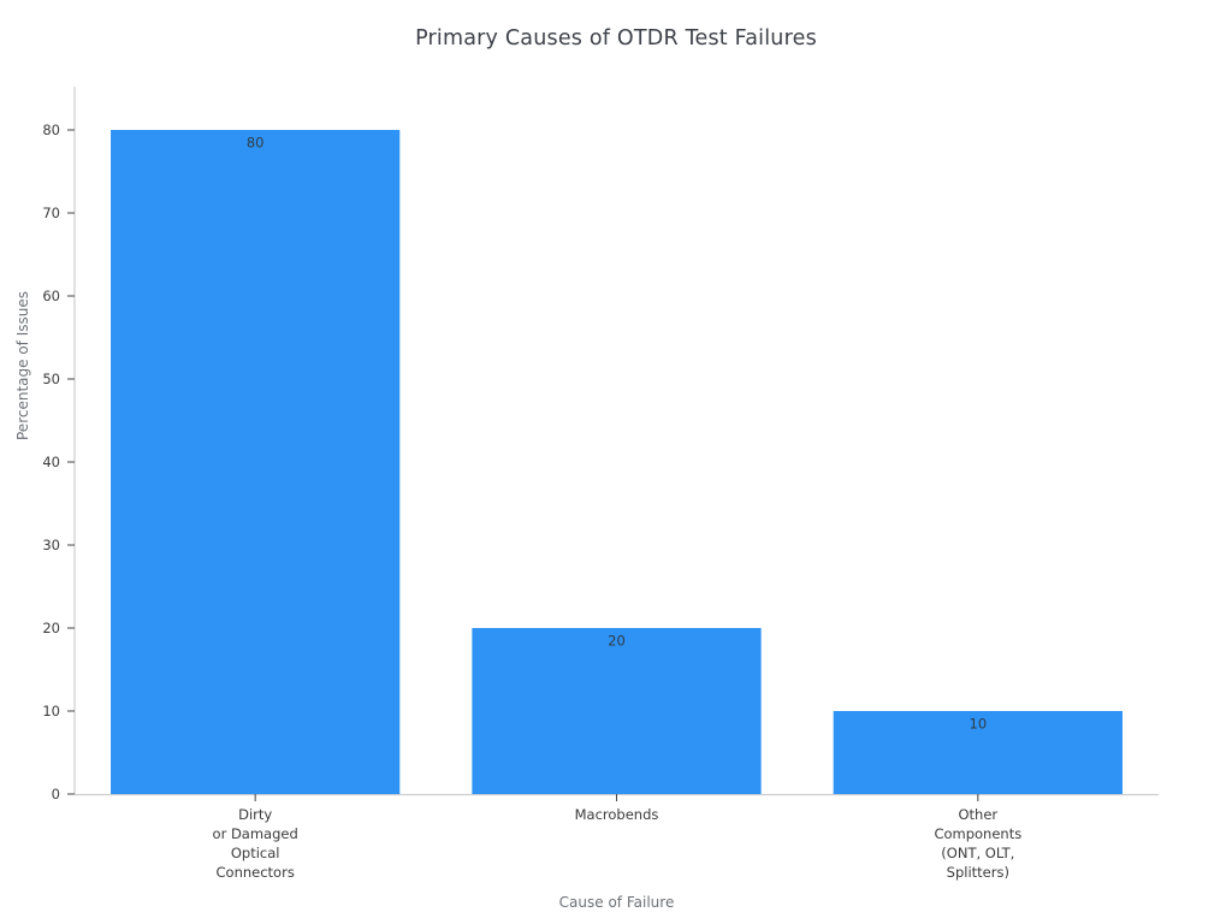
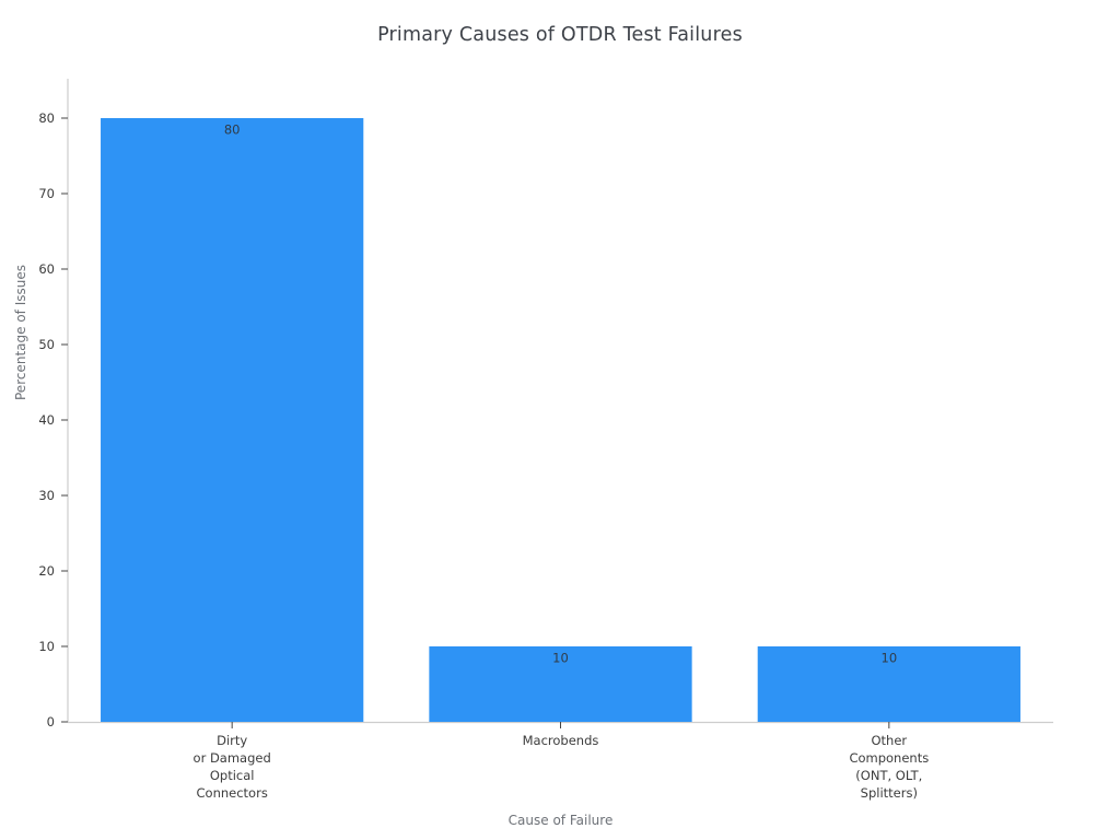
Macrobends: 20 -> 10
